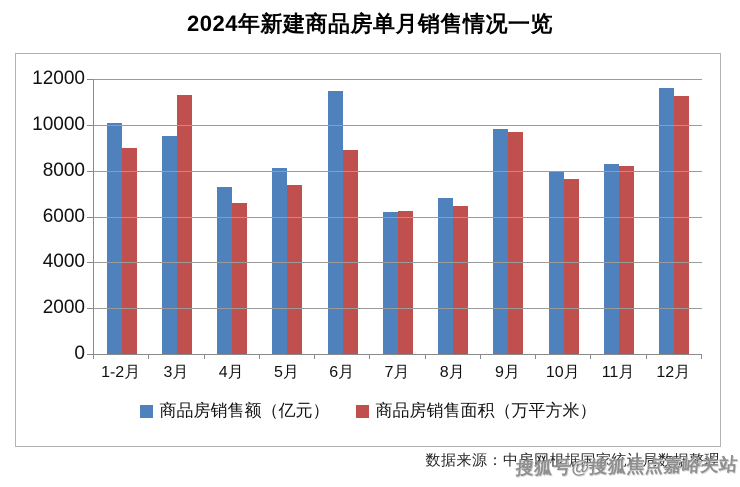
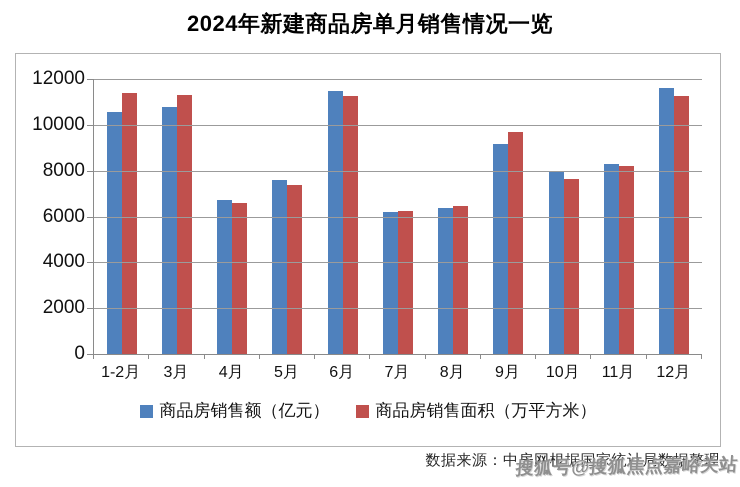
商品房销售额（亿元）/1-2月: 10100 -> 10600
商品房销售面积（万平方米）/1-2月: 9000 -> 11400
商品房销售额（亿元）/3月: 9500 -> 10800
商品房销售额（亿元）/4月: 7300 -> 6700
商品房销售额（亿元）/5月: 8100 -> 7600
商品房销售面积（万平方米）/6月: 8900 -> 11300
商品房销售额（亿元）/8月: 6800 -> 6400
商品房销售额（亿元）/9月: 9800 -> 9200
